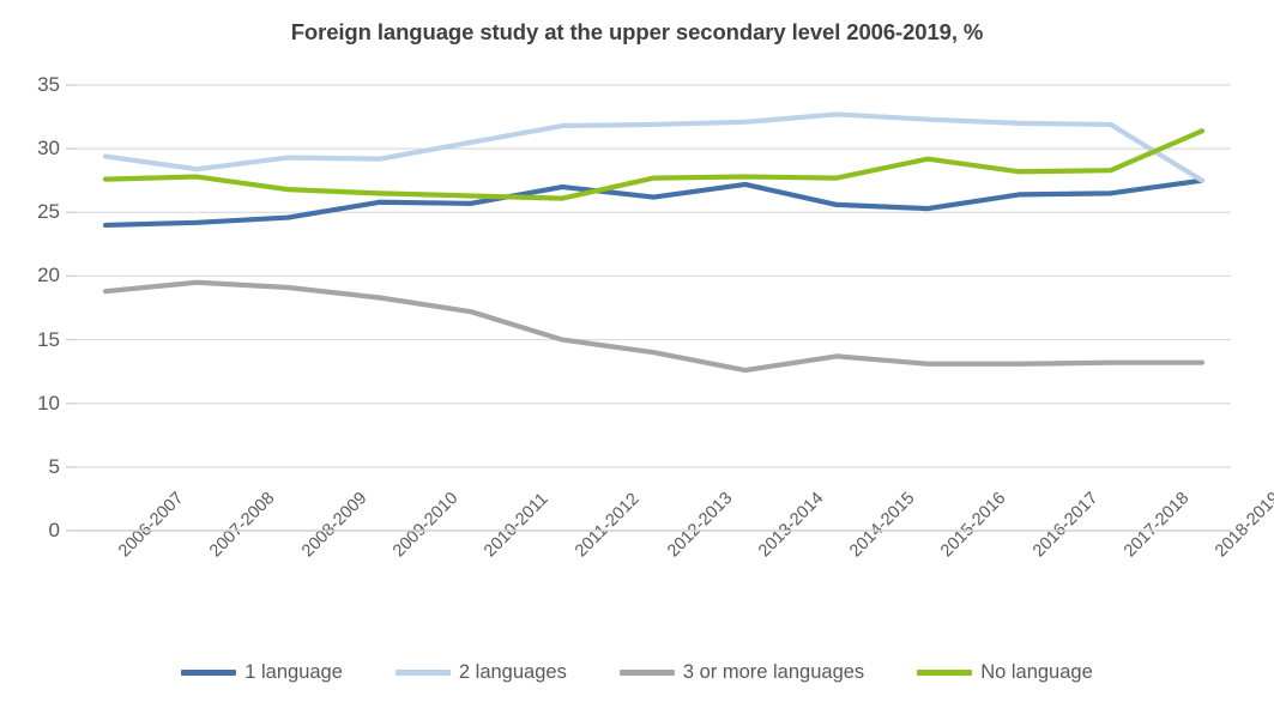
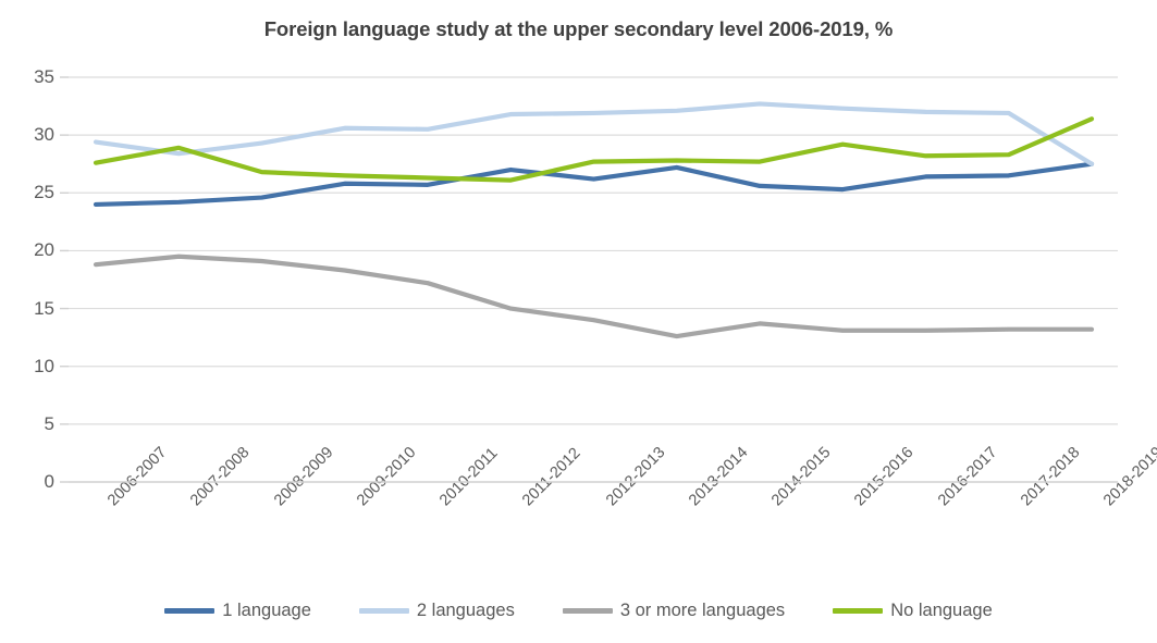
No language/2007-2008: 27.8 -> 28.9
2 languages/2009-2010: 29.2 -> 30.6
